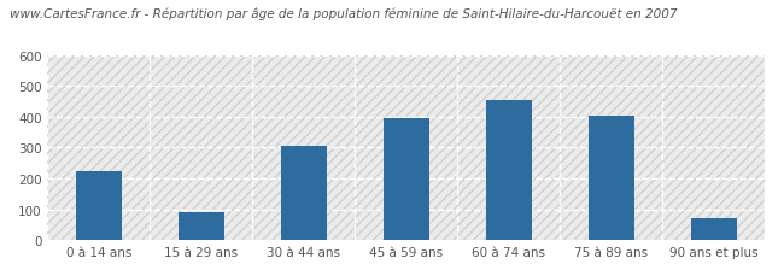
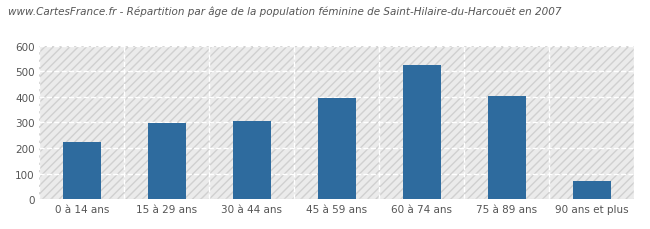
15 à 29 ans: 90 -> 296
60 à 74 ans: 455 -> 525
